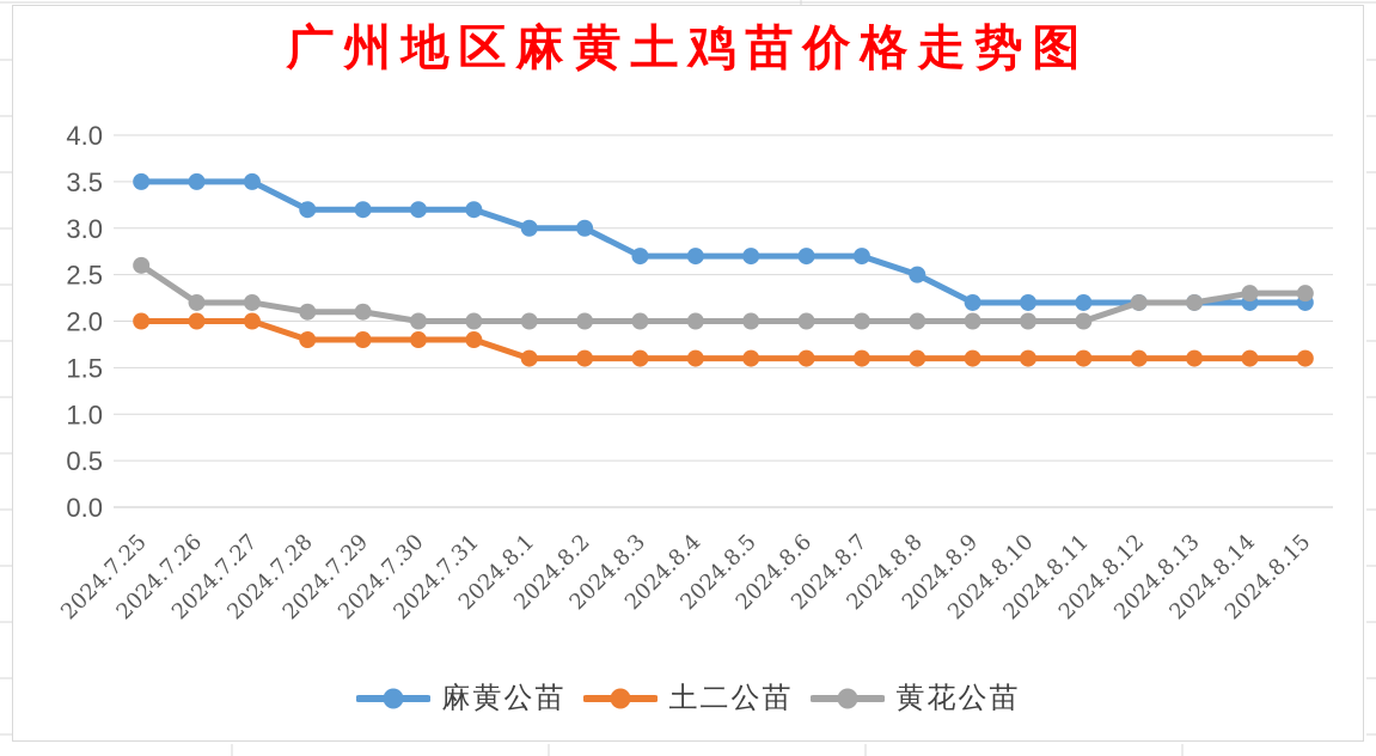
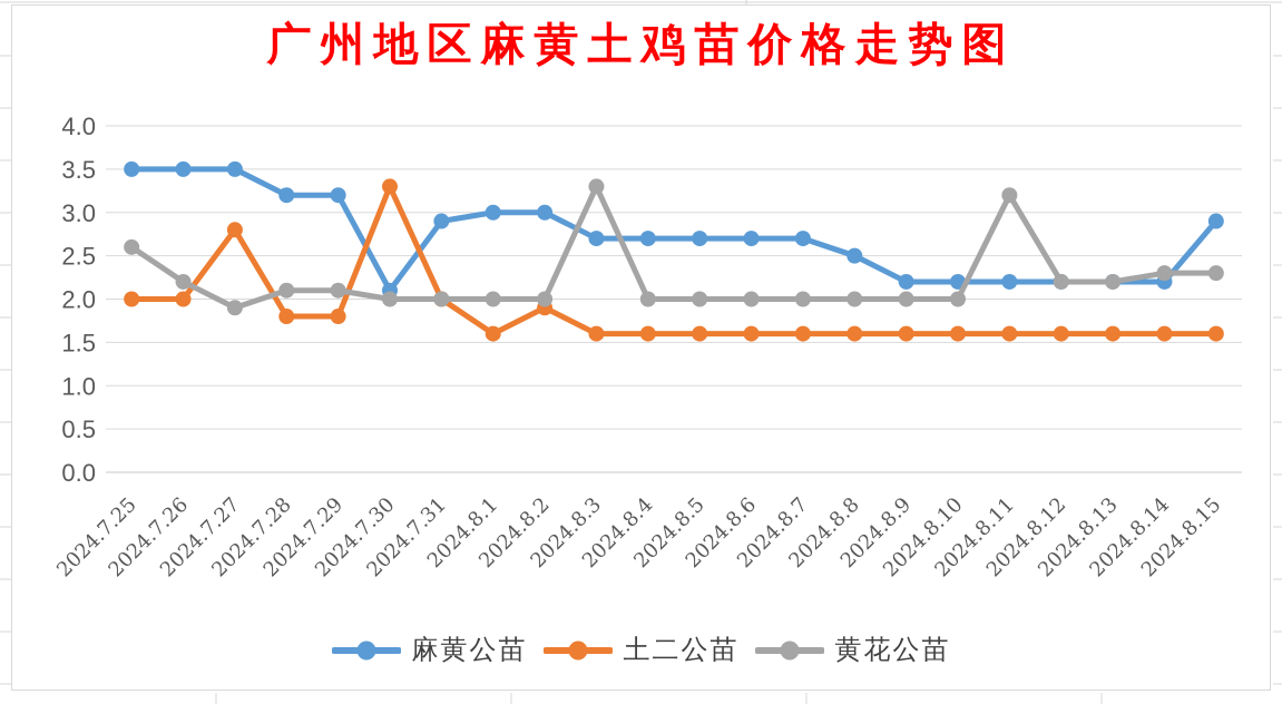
土二公苗/2024.7.27: 2.0 -> 2.8
黄花公苗/2024.7.27: 2.2 -> 1.9
麻黄公苗/2024.7.30: 3.2 -> 2.1
土二公苗/2024.7.30: 1.8 -> 3.3
麻黄公苗/2024.7.31: 3.2 -> 2.9
土二公苗/2024.7.31: 1.8 -> 2.0
土二公苗/2024.8.2: 1.6 -> 1.9
黄花公苗/2024.8.3: 2.0 -> 3.3
黄花公苗/2024.8.11: 2.0 -> 3.2
麻黄公苗/2024.8.15: 2.2 -> 2.9
